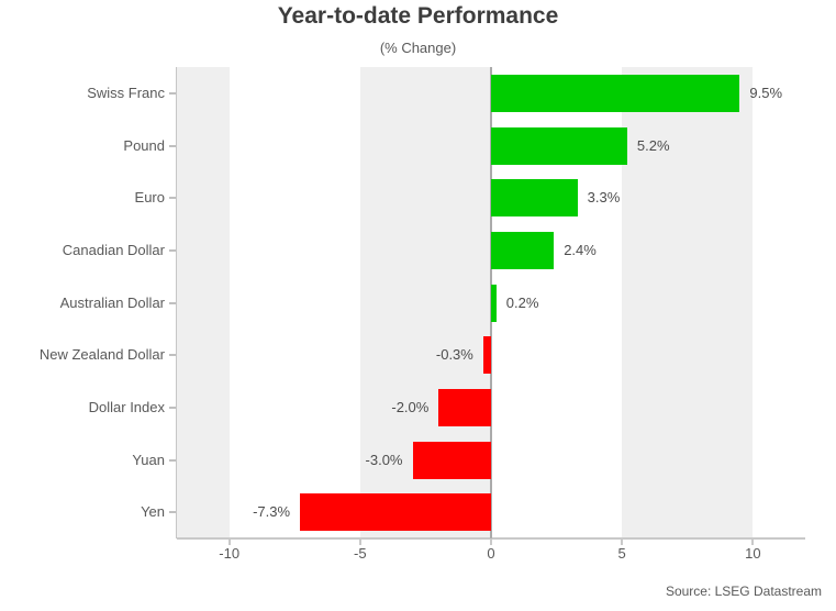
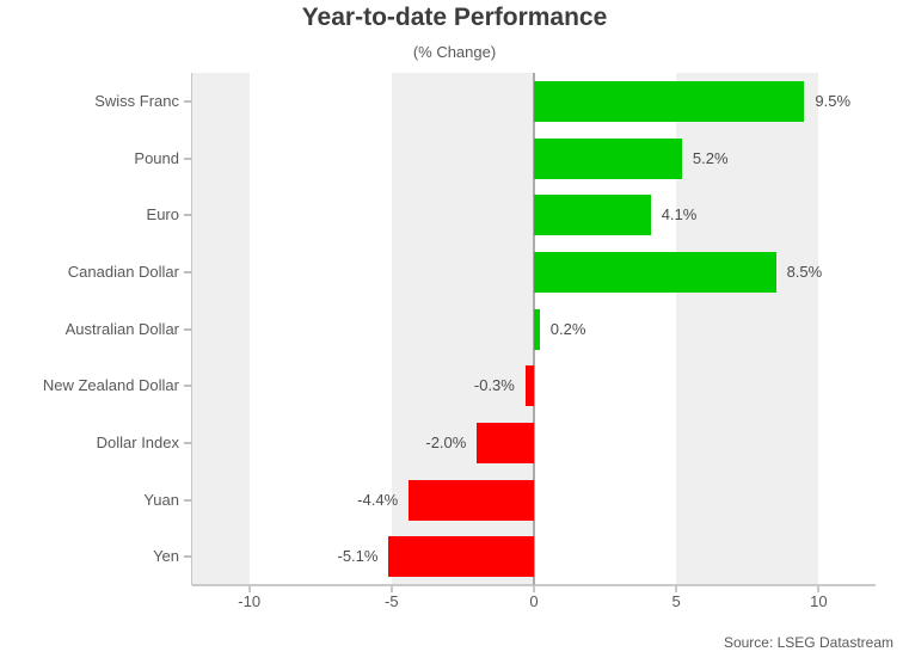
Euro: 3.3% -> 4.1%
Canadian Dollar: 2.4% -> 8.5%
Yuan: -3.0% -> -4.4%
Yen: -7.3% -> -5.1%
